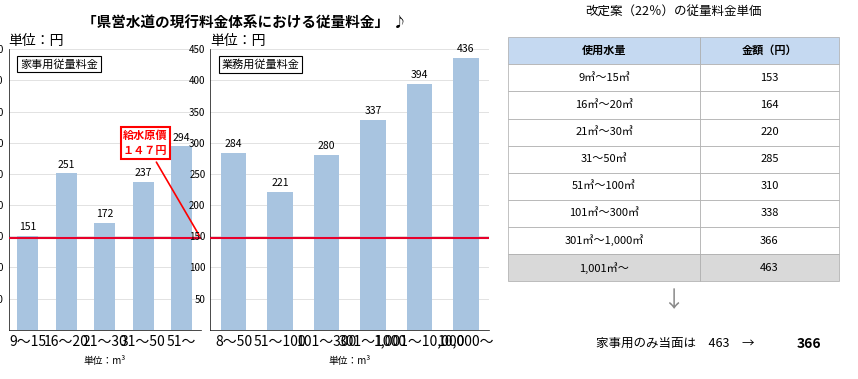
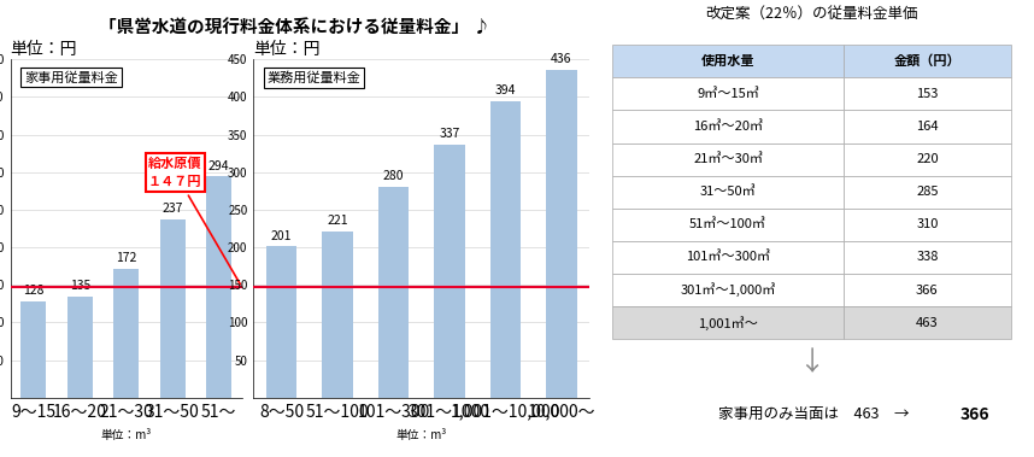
9～15: 151 -> 128
16～20: 251 -> 135
8～50: 284 -> 201
